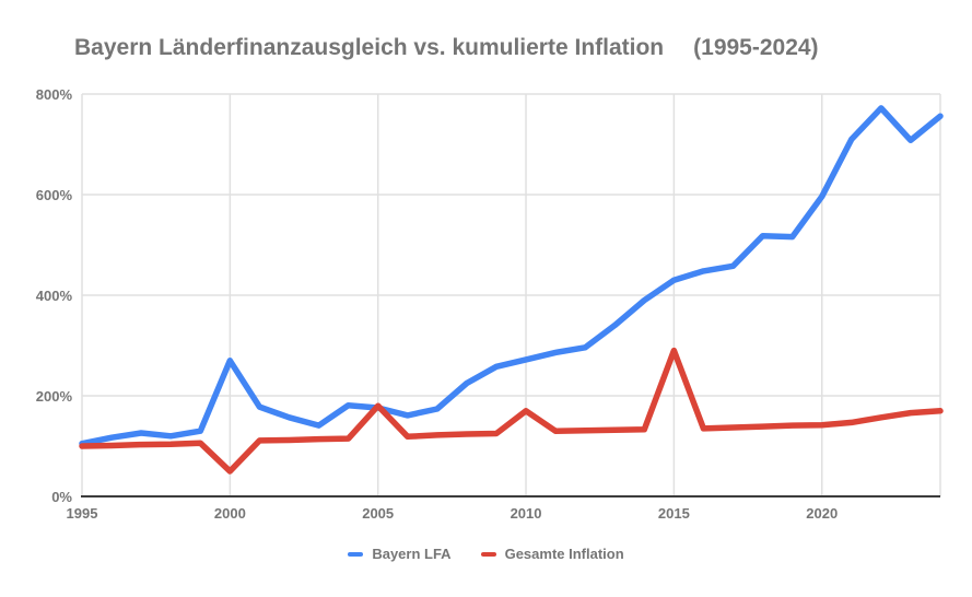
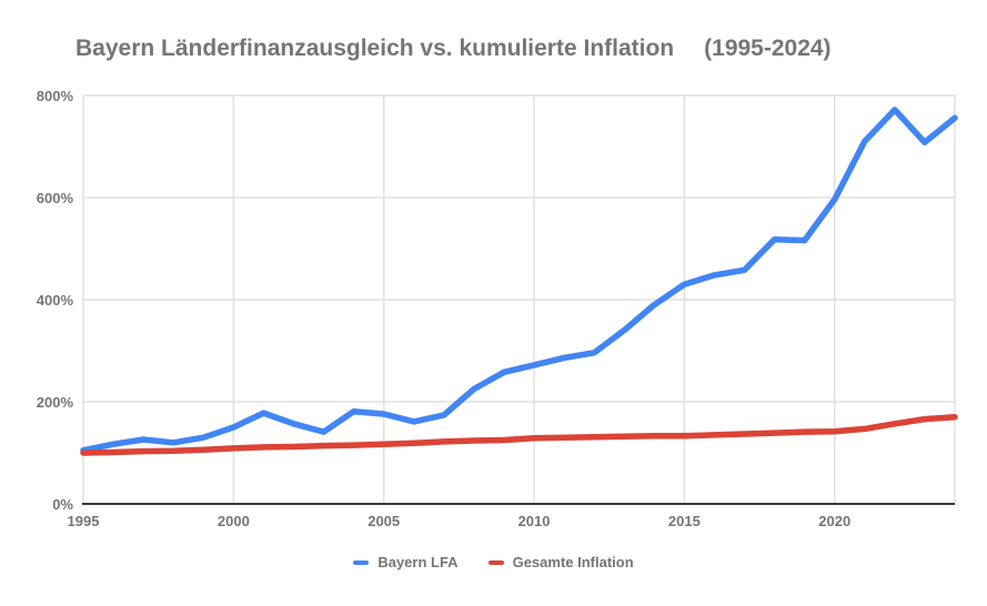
Bayern LFA/2000: 270% -> 150%
Gesamte Inflation/2000: 50% -> 110%
Gesamte Inflation/2005: 180% -> 120%
Gesamte Inflation/2010: 170% -> 130%
Gesamte Inflation/2015: 290% -> 130%
